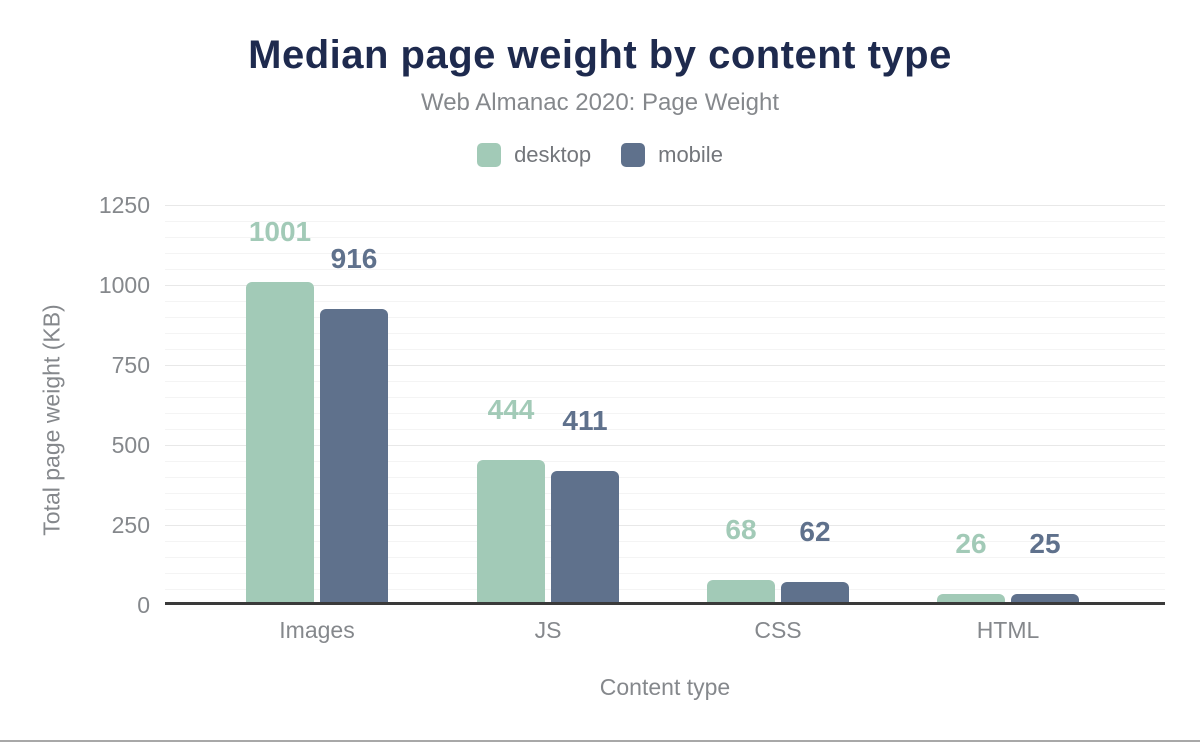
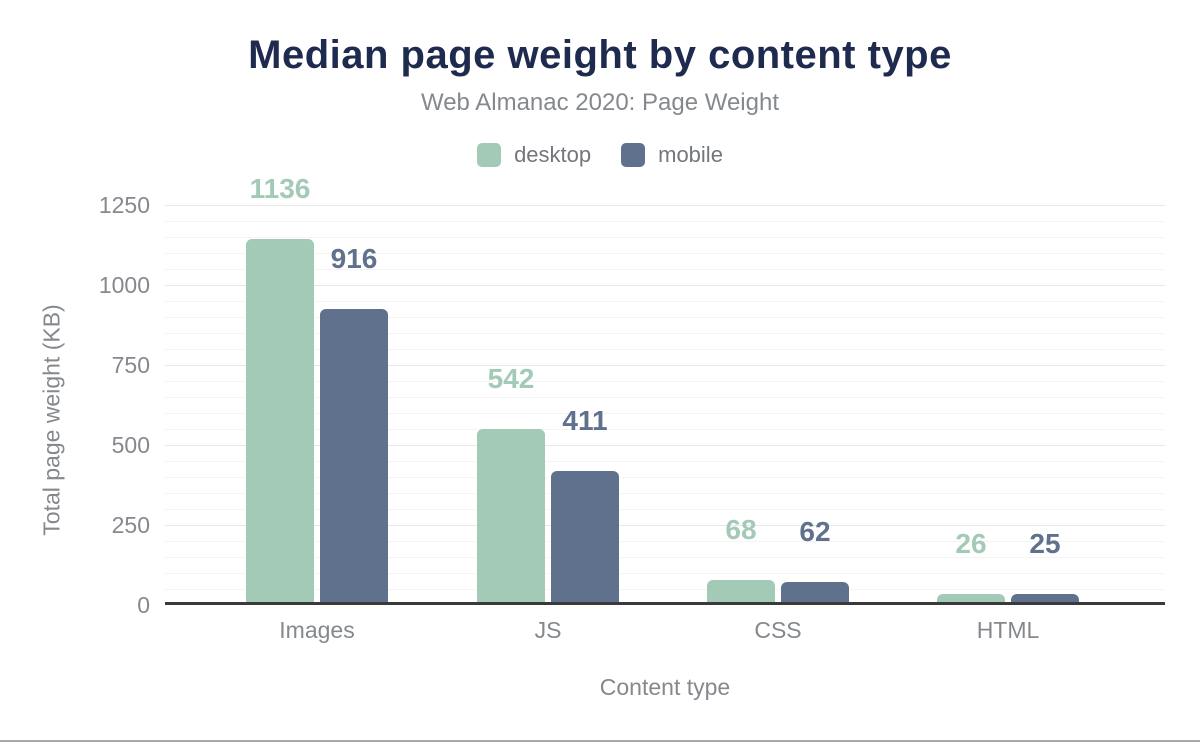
desktop/Images: 1001 -> 1136
desktop/JS: 444 -> 542
